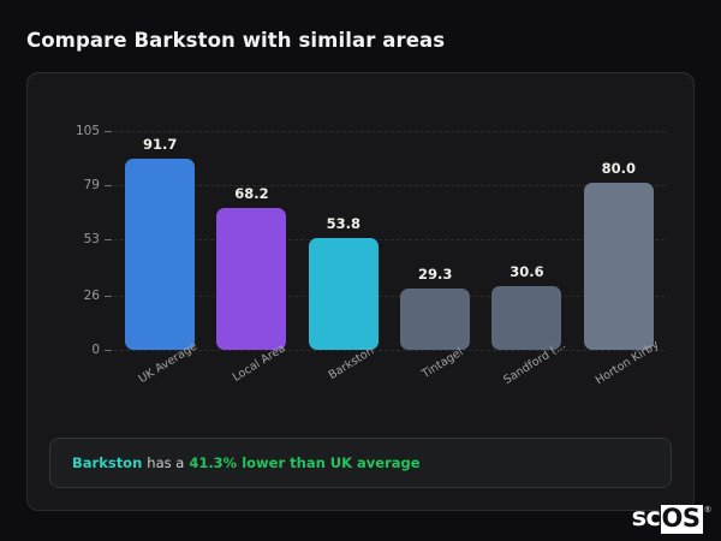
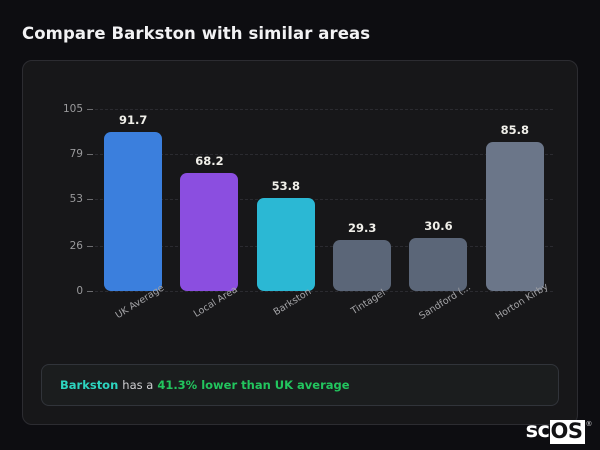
Horton Kirby: 80.0 -> 85.8
